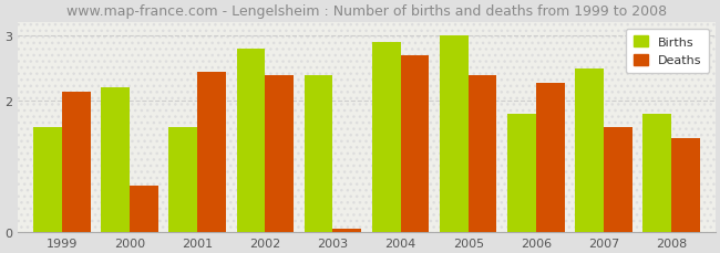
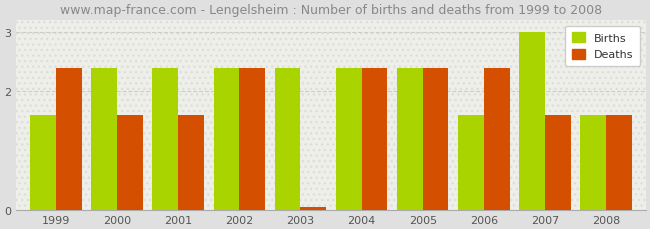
Deaths/1999: 2.14 -> 2.40
Births/2000: 2.2 -> 2.4
Deaths/2000: 0.70 -> 1.60
Births/2001: 1.6 -> 2.4
Deaths/2001: 2.44 -> 1.60
Births/2002: 2.8 -> 2.4
Births/2004: 2.9 -> 2.4
Deaths/2004: 2.70 -> 2.40
Births/2005: 3.0 -> 2.4
Births/2006: 1.8 -> 1.6
Deaths/2006: 2.28 -> 2.40
Births/2007: 2.5 -> 3.0
Births/2008: 1.8 -> 1.6
Deaths/2008: 1.44 -> 1.60
